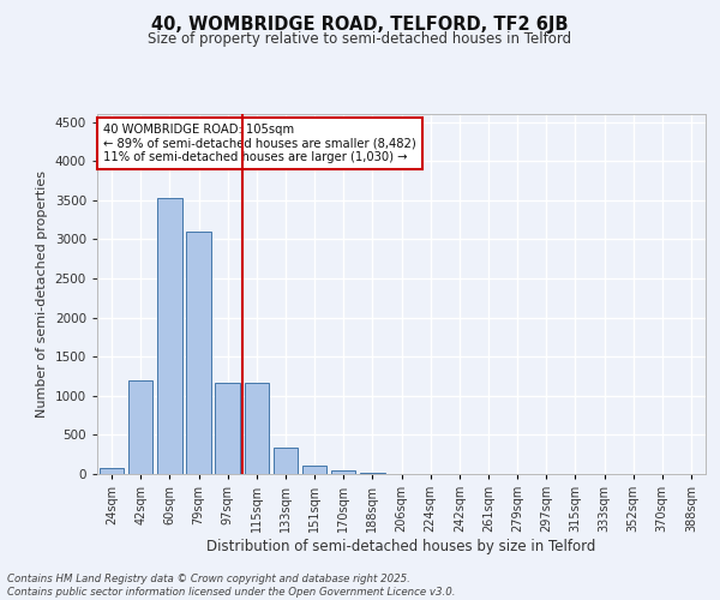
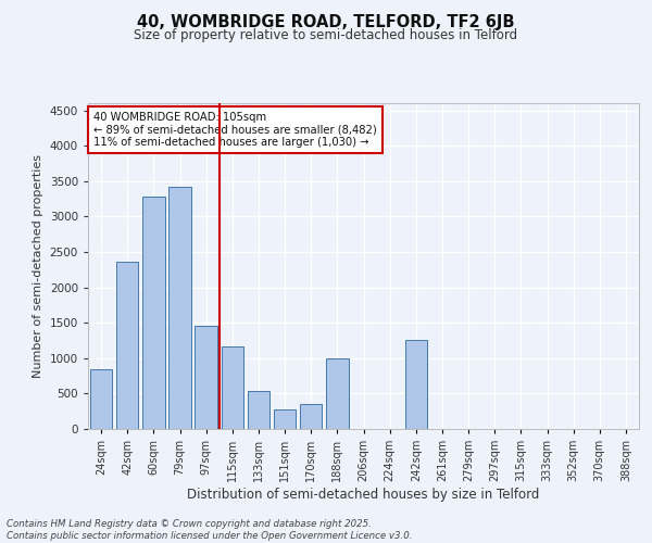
24sqm: 80 -> 840
42sqm: 1200 -> 2360
60sqm: 3520 -> 3280
79sqm: 3100 -> 3420
97sqm: 1160 -> 1460
133sqm: 340 -> 540
151sqm: 100 -> 280
170sqm: 50 -> 360
188sqm: 20 -> 1000
242sqm: 0 -> 1260
